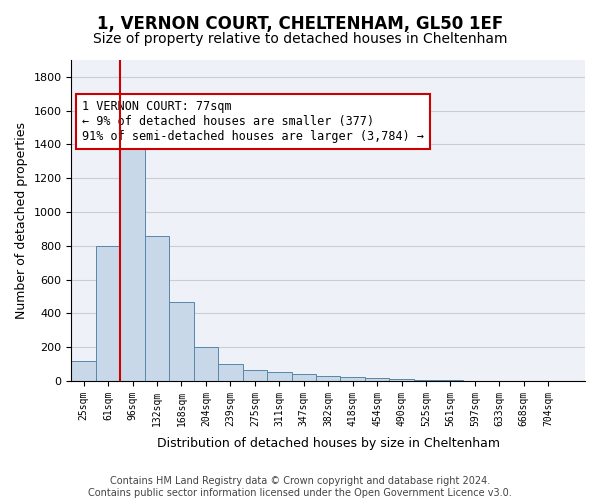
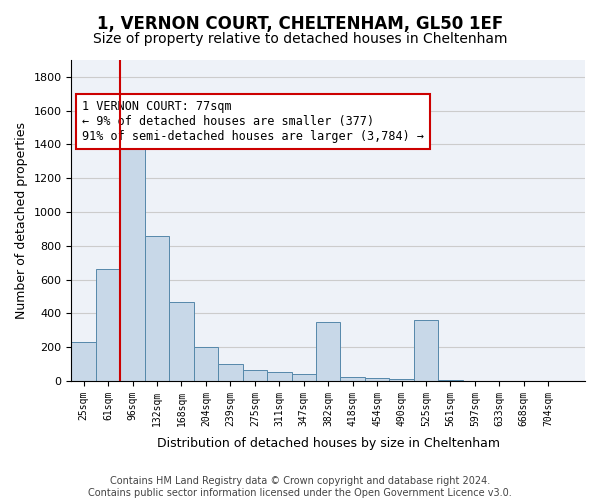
25sqm: 120 -> 230
61sqm: 800 -> 660
382sqm: 30 -> 350
525sqm: 0 -> 360
